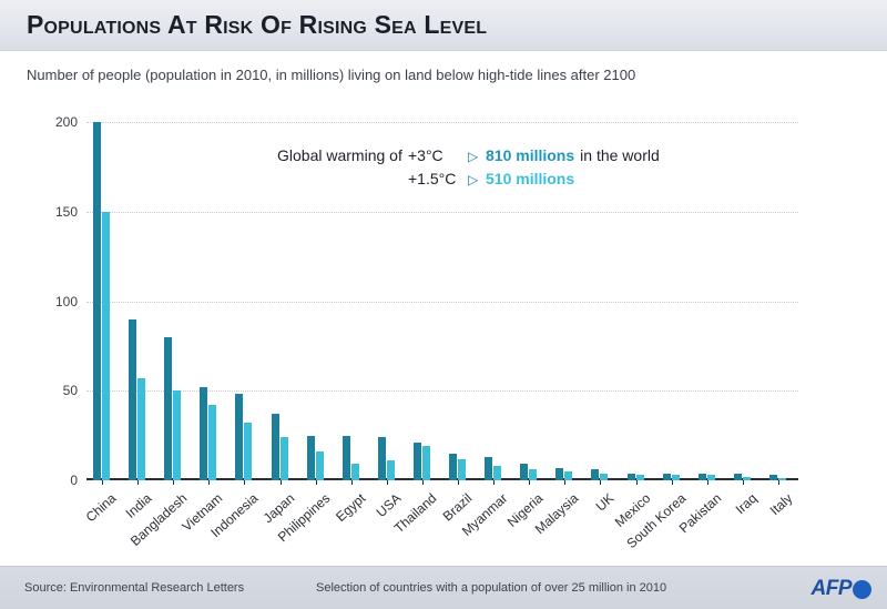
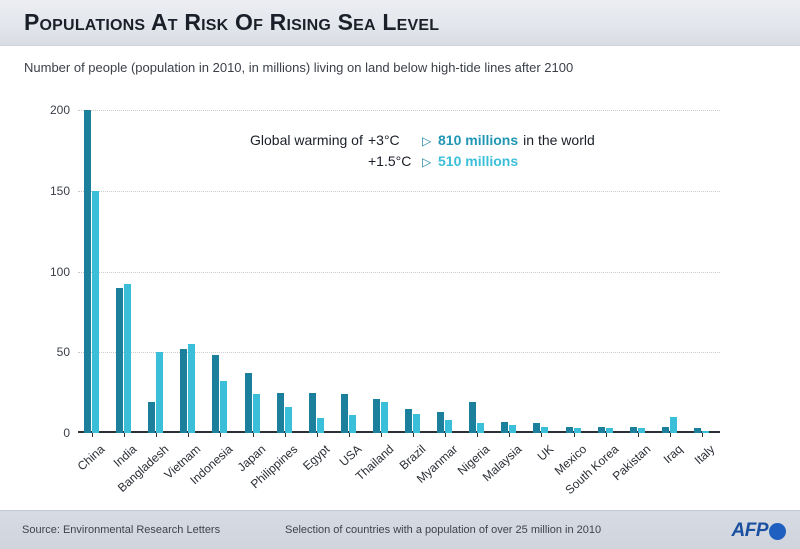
+1.5°C/India: 57 -> 92
+3°C/Bangladesh: 80 -> 19
+1.5°C/Vietnam: 42 -> 55
+3°C/Nigeria: 9 -> 19
+1.5°C/Iraq: 2 -> 10
